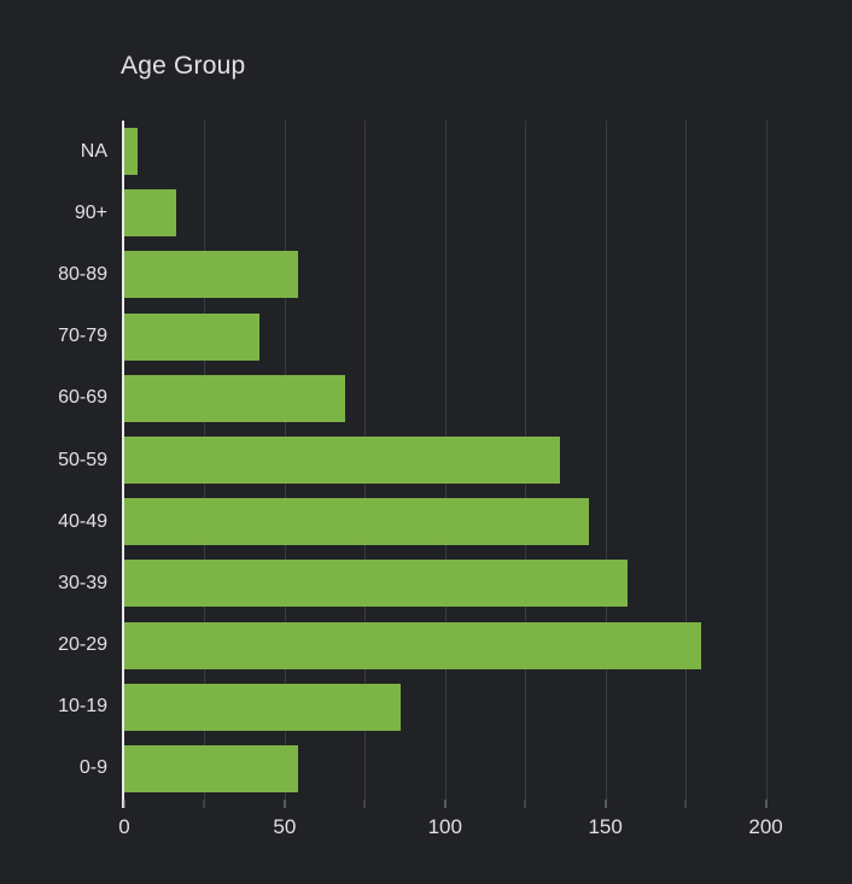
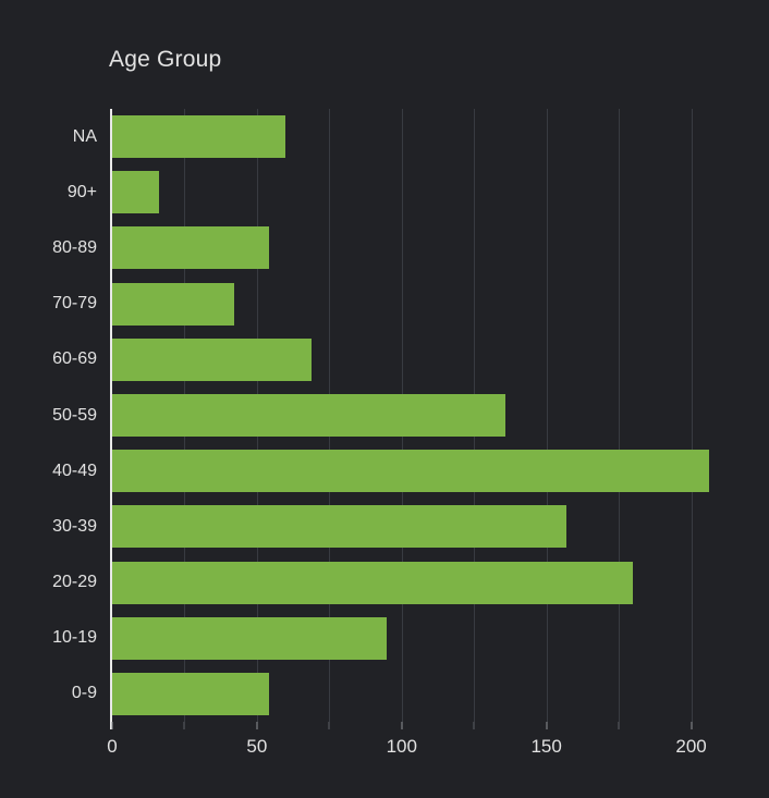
NA: 4 -> 60
40-49: 145 -> 206
10-19: 86 -> 95
